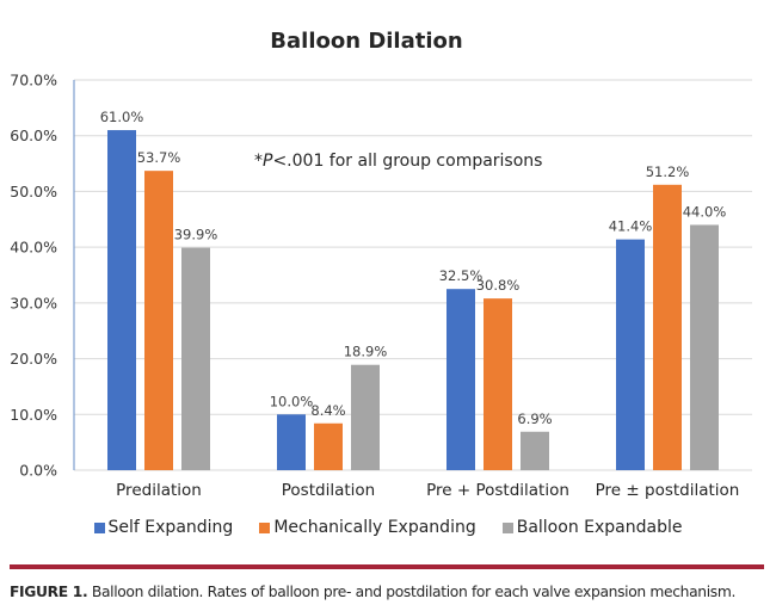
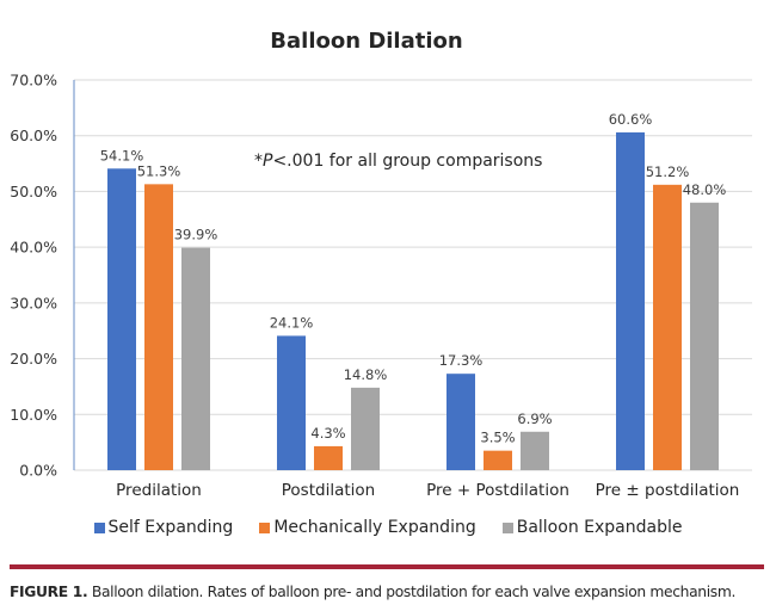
Self Expanding/Predilation: 61.0% -> 54.1%
Mechanically Expanding/Predilation: 53.7% -> 51.3%
Self Expanding/Postdilation: 10.0% -> 24.1%
Mechanically Expanding/Postdilation: 8.4% -> 4.3%
Balloon Expandable/Postdilation: 18.9% -> 14.8%
Self Expanding/Pre + Postdilation: 32.5% -> 17.3%
Mechanically Expanding/Pre + Postdilation: 30.8% -> 3.5%
Self Expanding/Pre ± postdilation: 41.4% -> 60.6%
Balloon Expandable/Pre ± postdilation: 44.0% -> 48.0%
